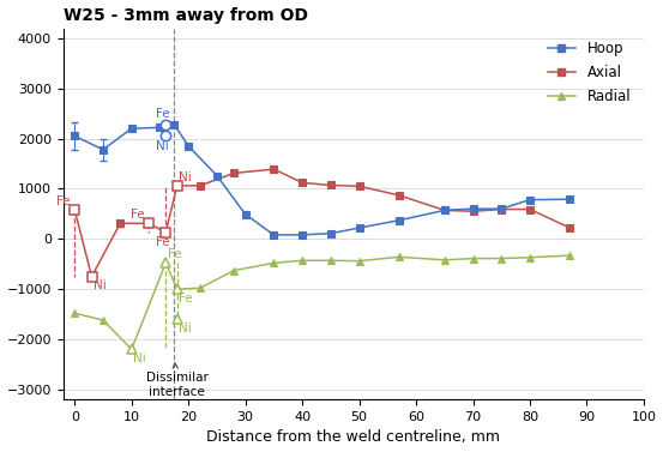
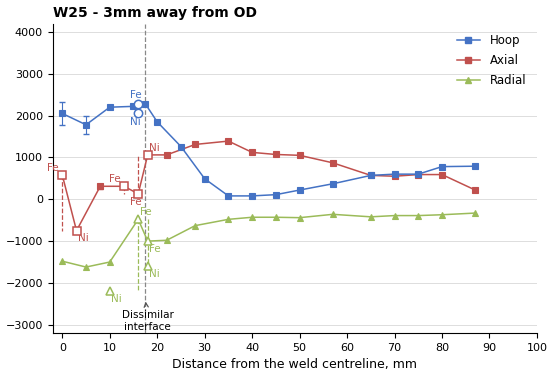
Radial/10: -2200 -> -1500
